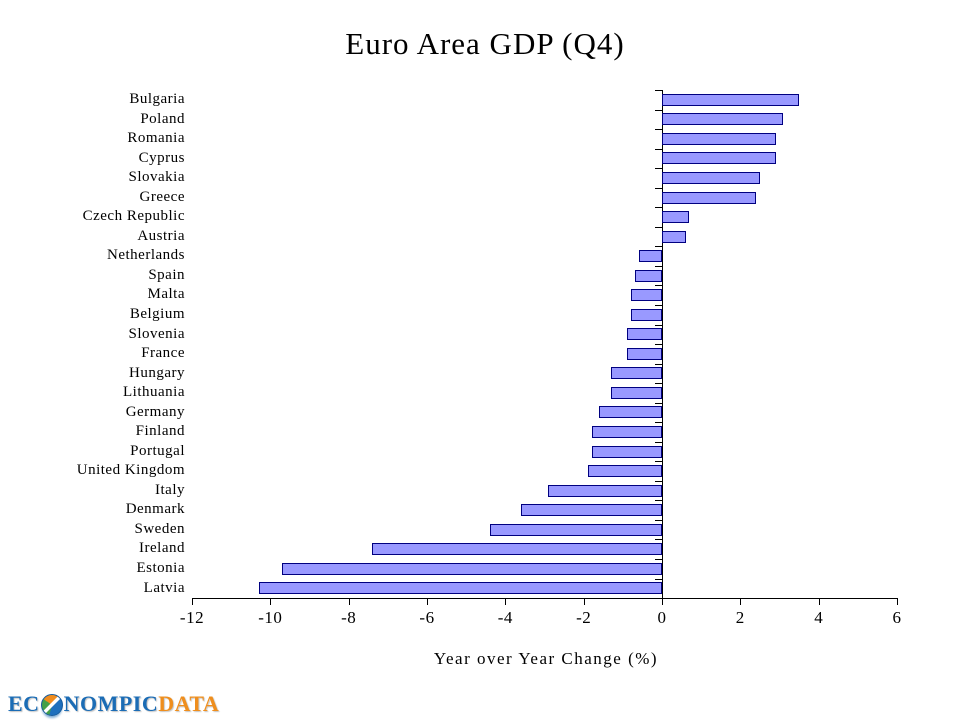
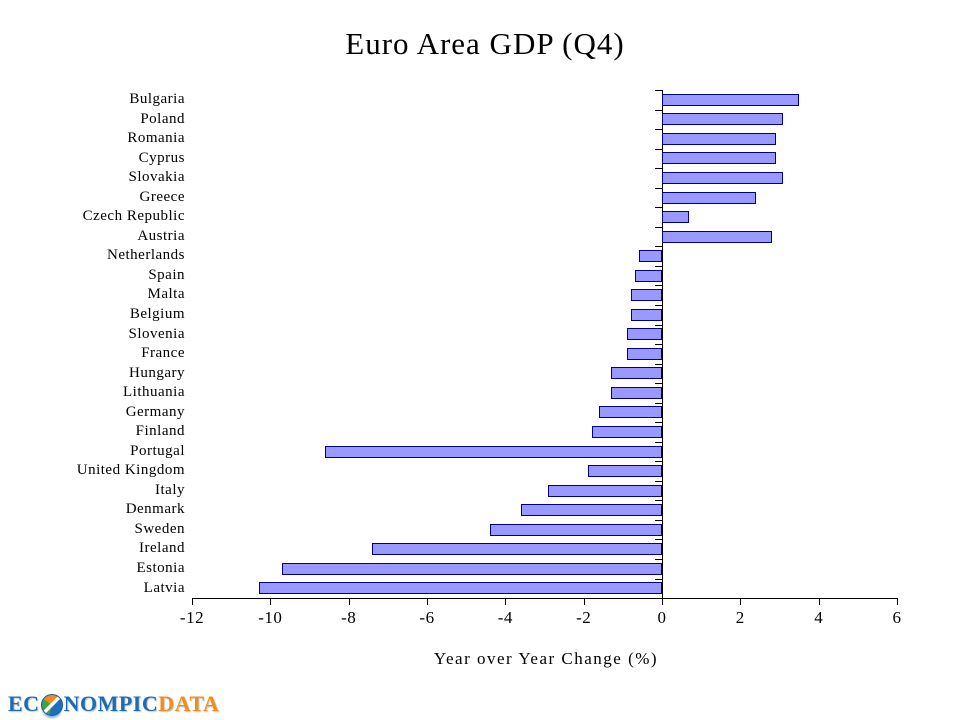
Slovakia: 2.5 -> 3.1
Austria: 0.6 -> 2.8
Portugal: -1.8 -> -8.6
